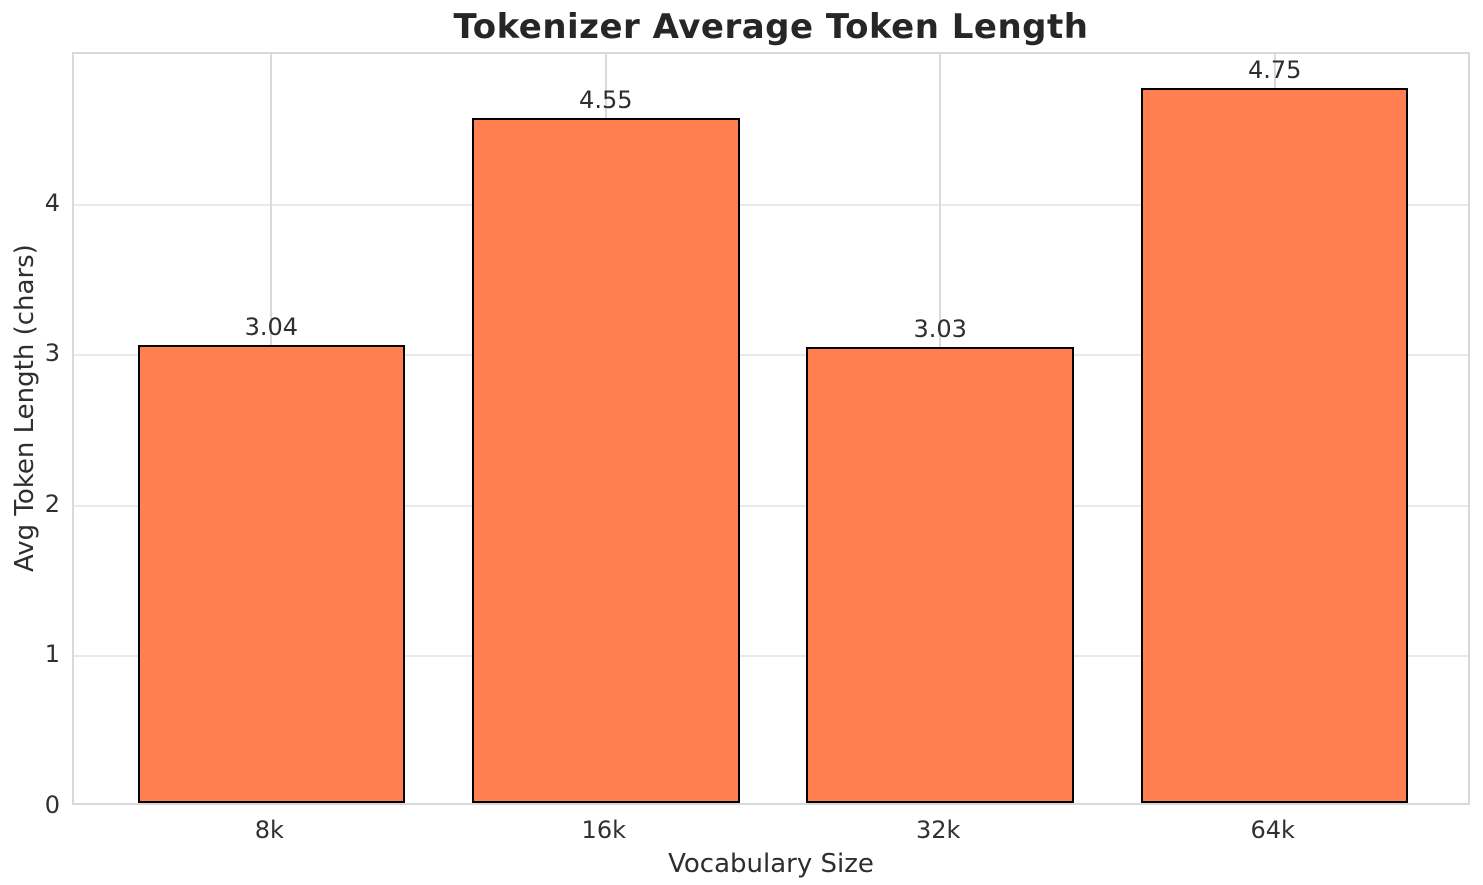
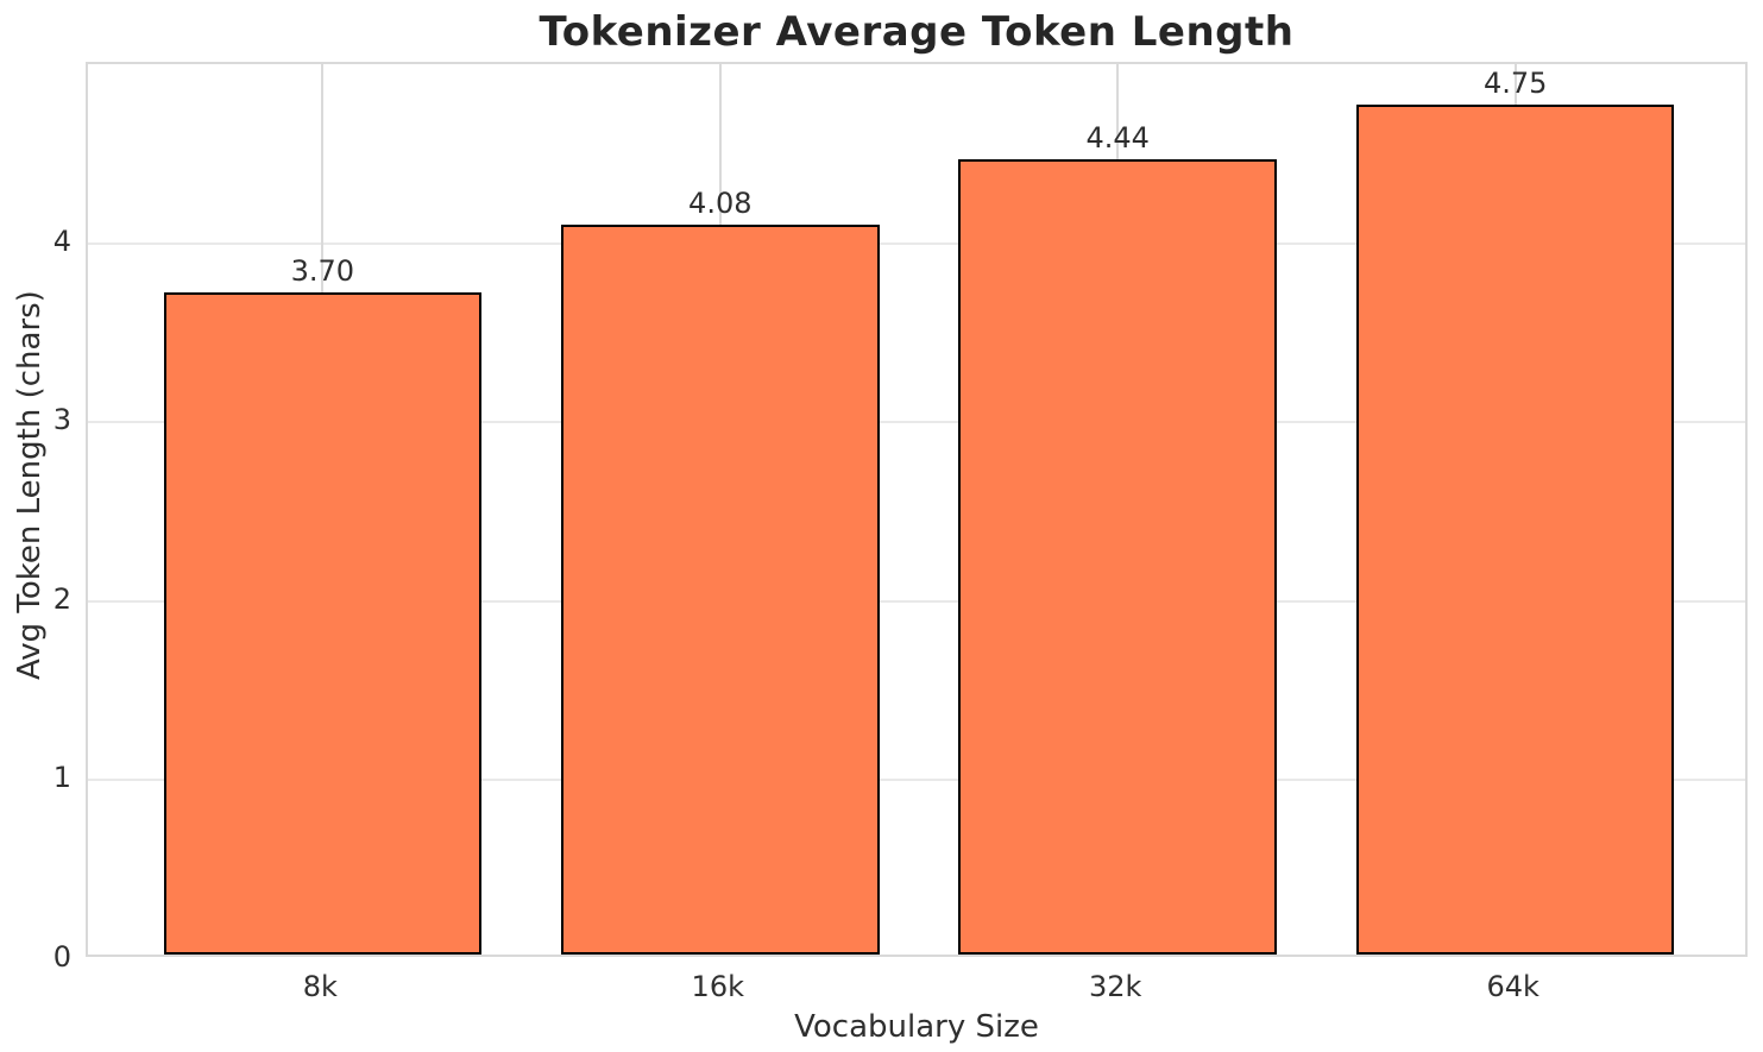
8k: 3.04 -> 3.70
16k: 4.55 -> 4.08
32k: 3.03 -> 4.44
